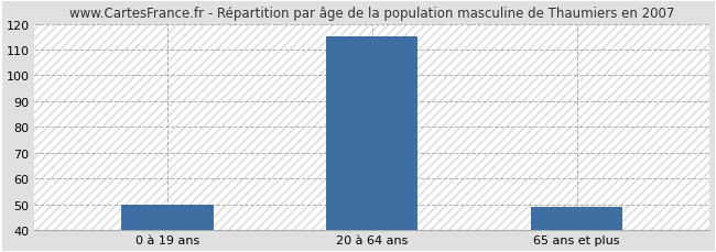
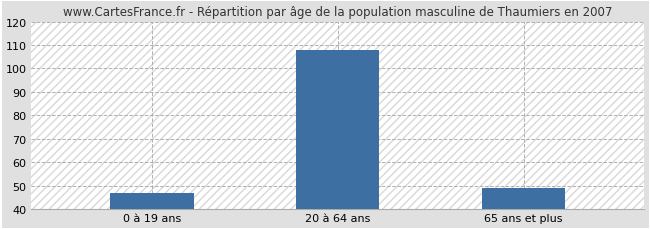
0 à 19 ans: 50 -> 47
20 à 64 ans: 115 -> 108
